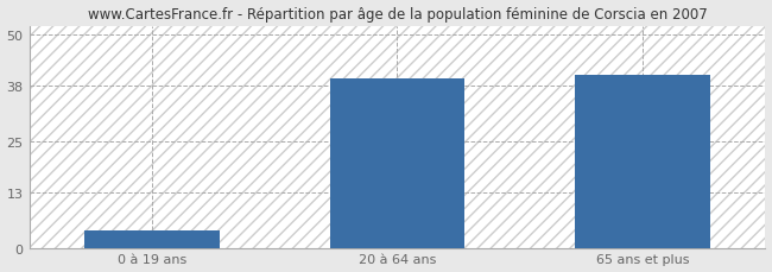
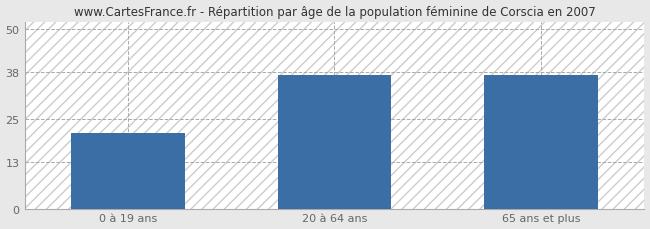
0 à 19 ans: 4.0 -> 21.0
20 à 64 ans: 39.5 -> 37.0
65 ans et plus: 40.5 -> 37.0
